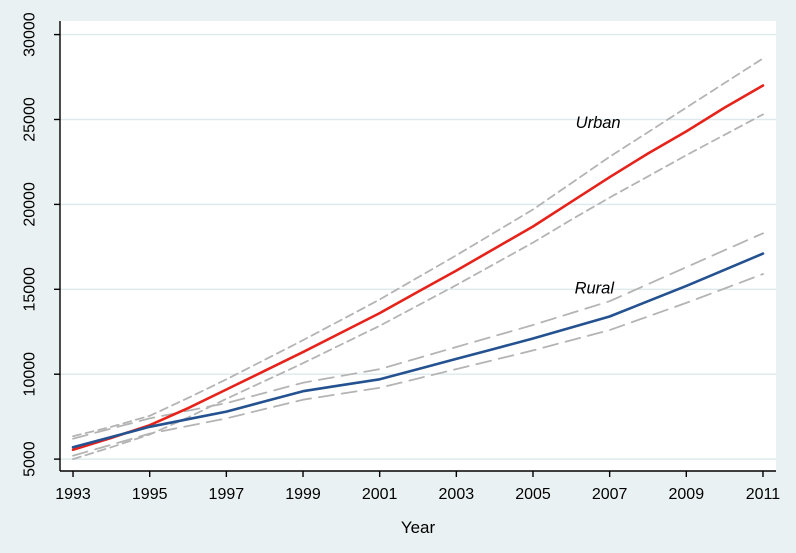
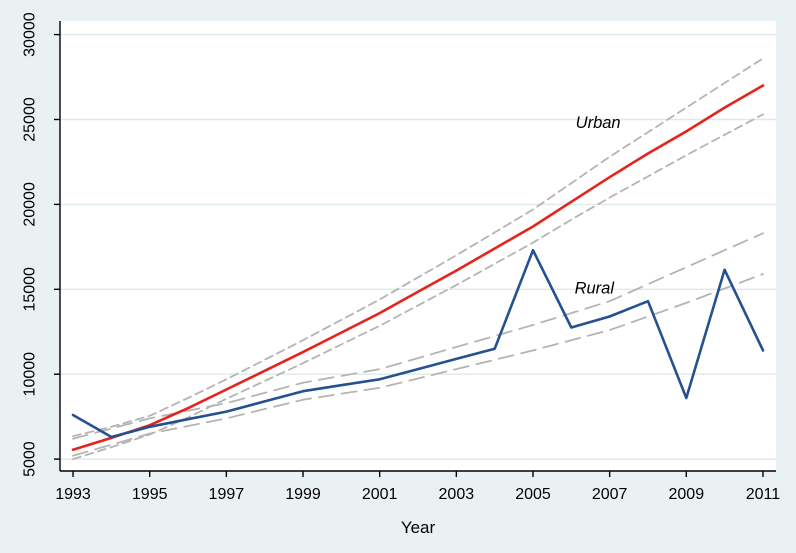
Rural/1993: 5700 -> 7600
Rural/2005: 12100 -> 17300
Rural/2009: 15200 -> 8600
Rural/2011: 17100 -> 11400
